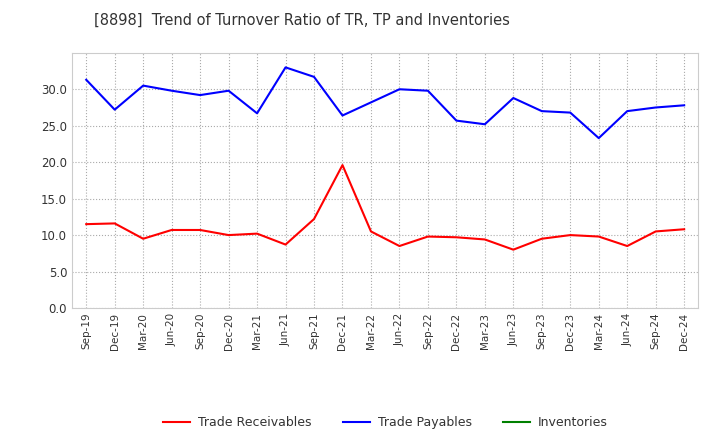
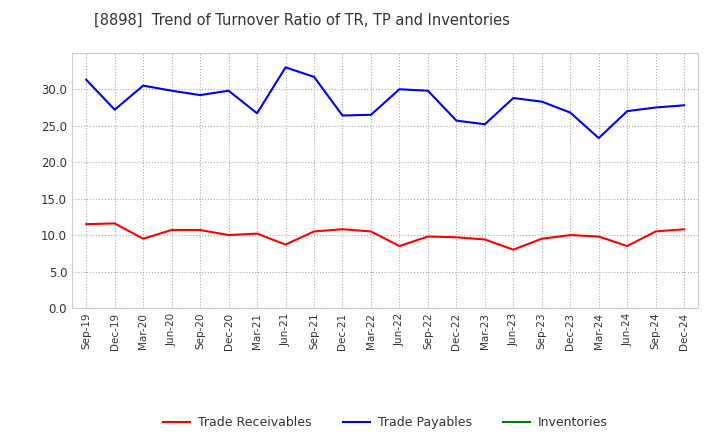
Trade Receivables/Sep-21: 12.2 -> 10.5
Trade Receivables/Dec-21: 19.6 -> 10.8
Trade Payables/Mar-22: 28.2 -> 26.5
Trade Payables/Sep-23: 27.0 -> 28.3
